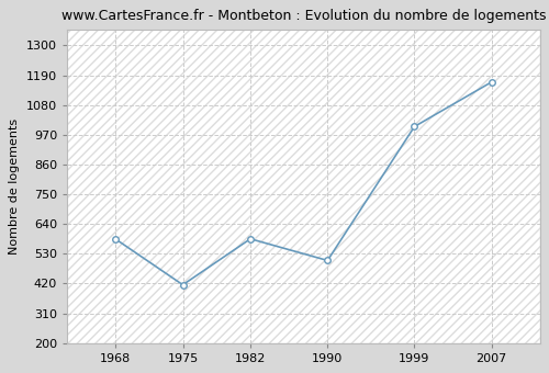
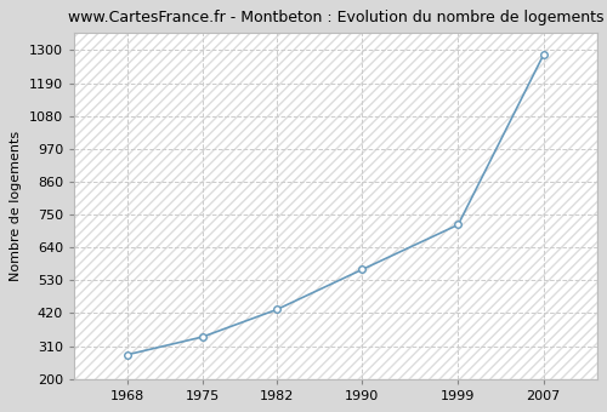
1968: 585 -> 281
1975: 415 -> 340
1982: 585 -> 432
1990: 505 -> 566
1999: 1000 -> 716
2007: 1165 -> 1285
